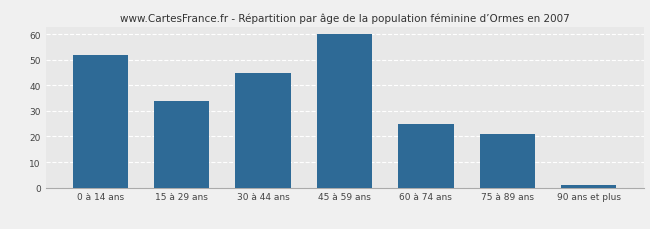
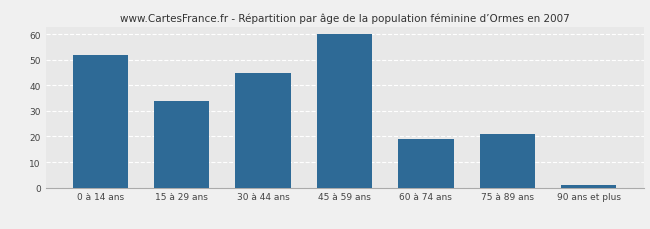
60 à 74 ans: 25 -> 19
